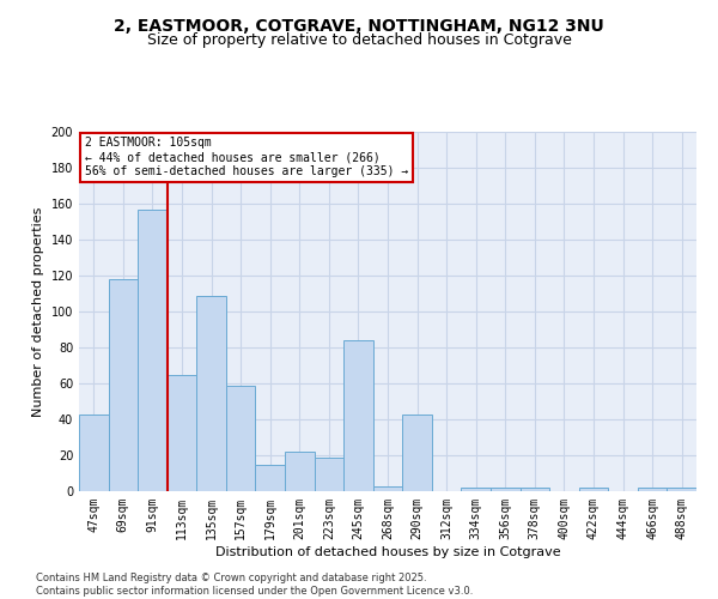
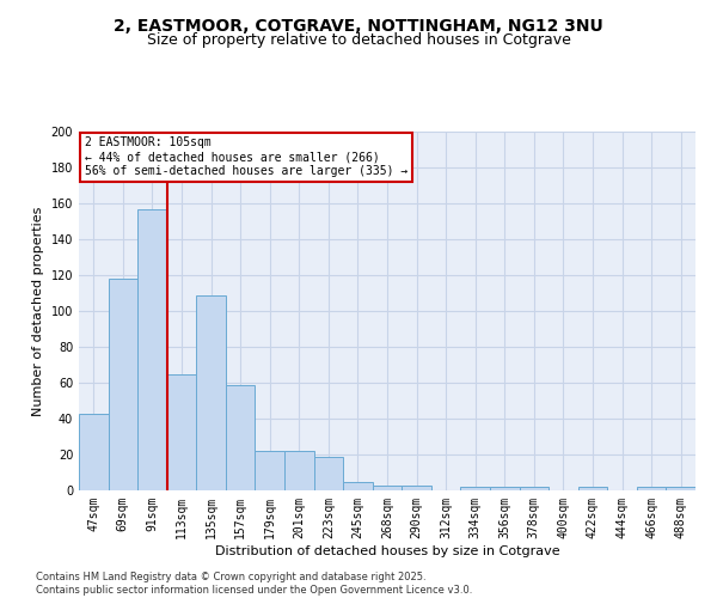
179sqm: 15 -> 22
245sqm: 84 -> 5
290sqm: 43 -> 3
